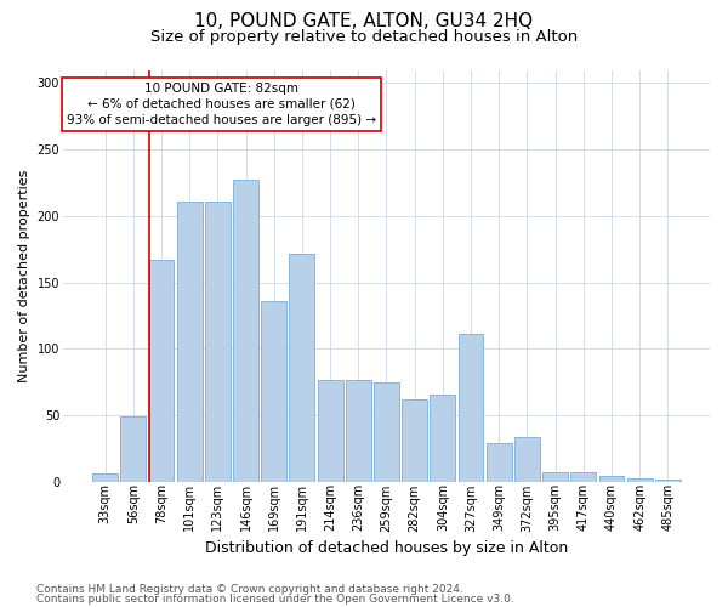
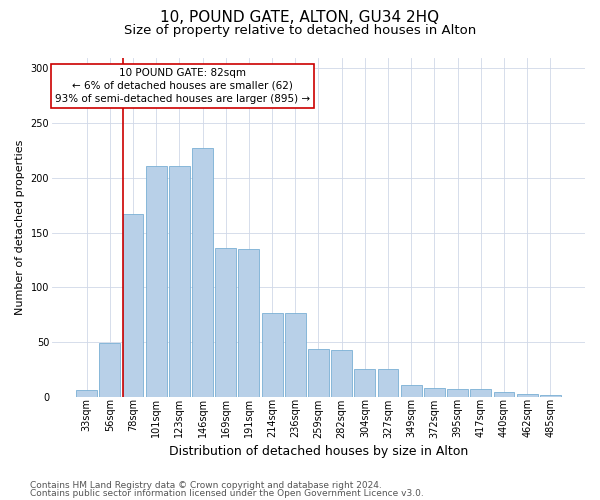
191sqm: 172 -> 135
259sqm: 75 -> 44
282sqm: 62 -> 43
304sqm: 66 -> 25
327sqm: 111 -> 25
349sqm: 29 -> 11
372sqm: 34 -> 8
